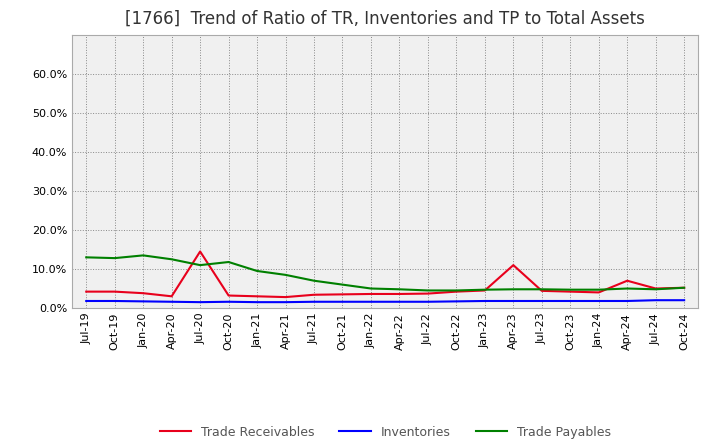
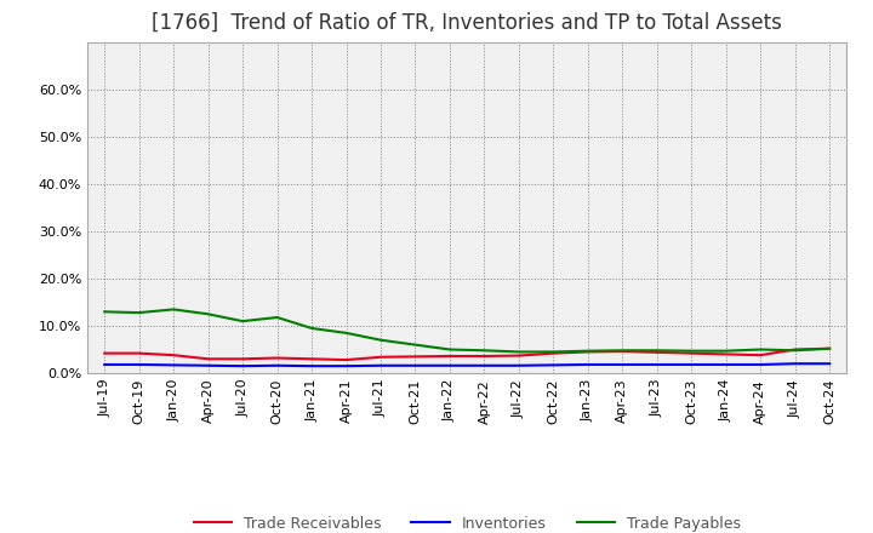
Trade Receivables/Jul-20: 14.5% -> 3.0%
Trade Receivables/Apr-23: 11.0% -> 4.6%
Trade Receivables/Apr-24: 7.0% -> 3.8%
